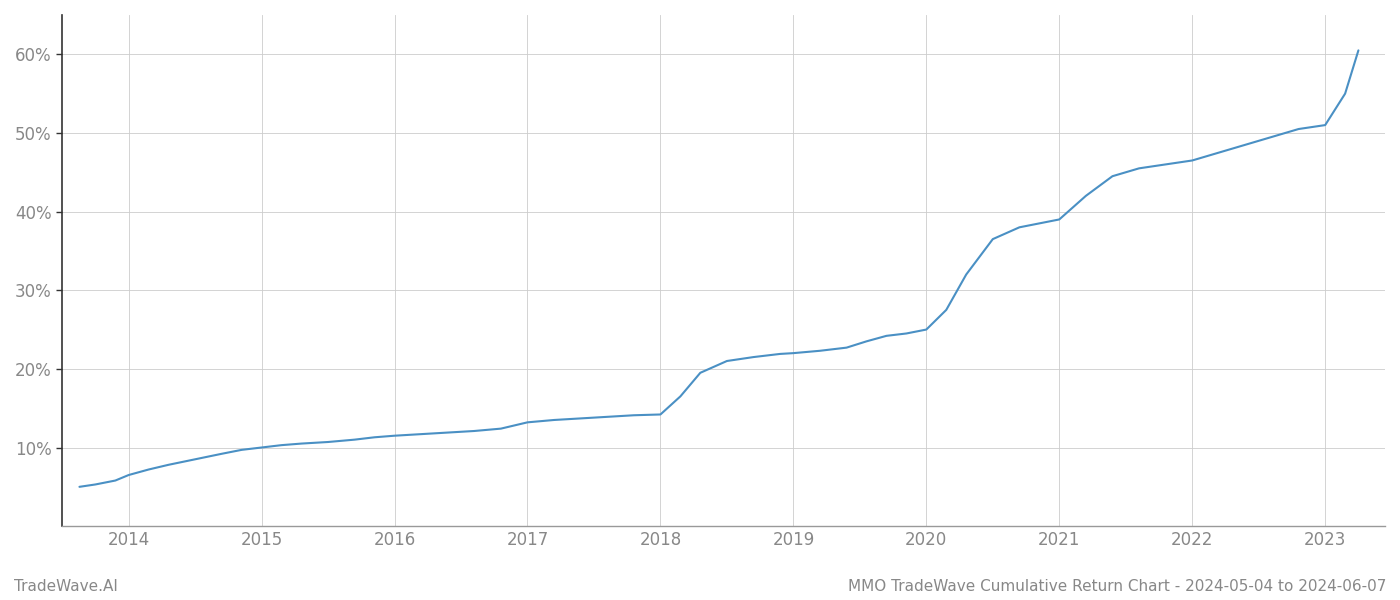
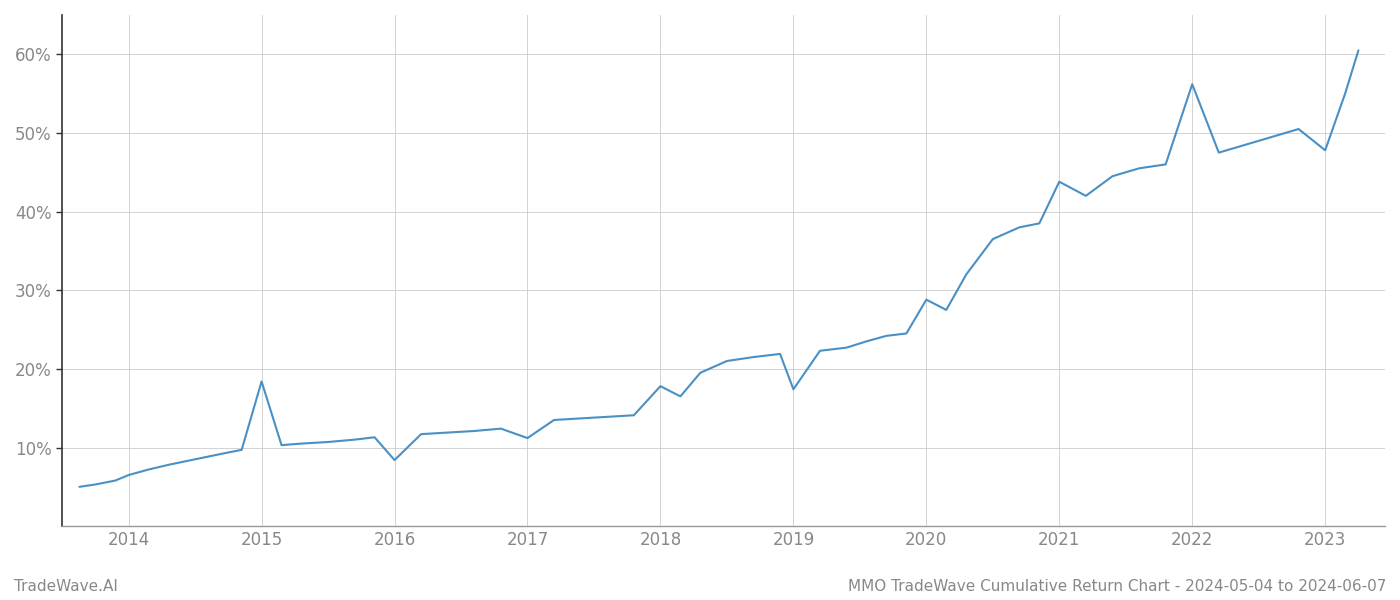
2015: 10.0% -> 18.4%
2016: 11.5% -> 8.4%
2017: 13.2% -> 11.2%
2018: 14.2% -> 17.8%
2019: 22.0% -> 17.4%
2020: 25.0% -> 28.8%
2021: 39.0% -> 43.8%
2022: 46.5% -> 56.2%
2023: 51.0% -> 47.8%
